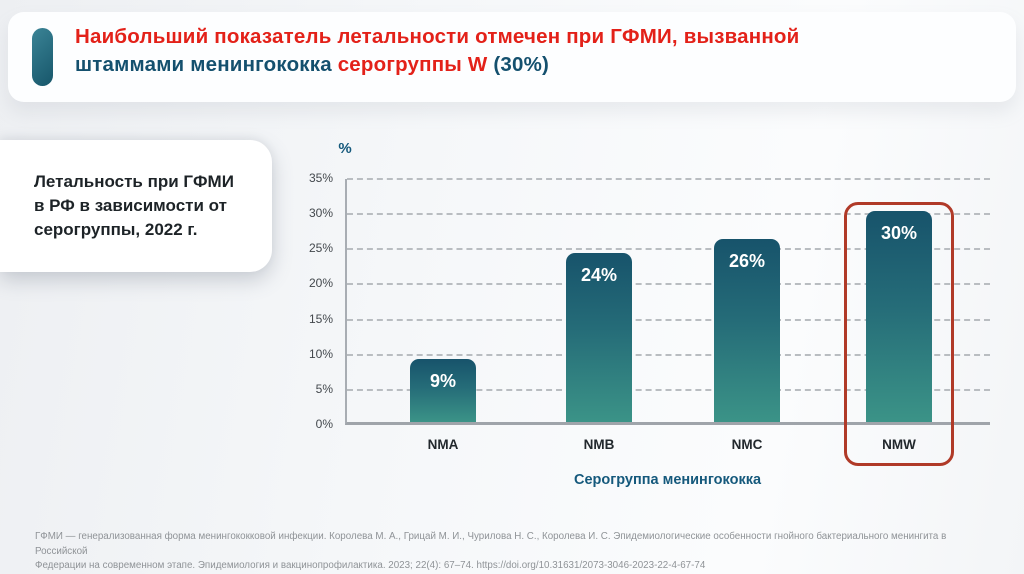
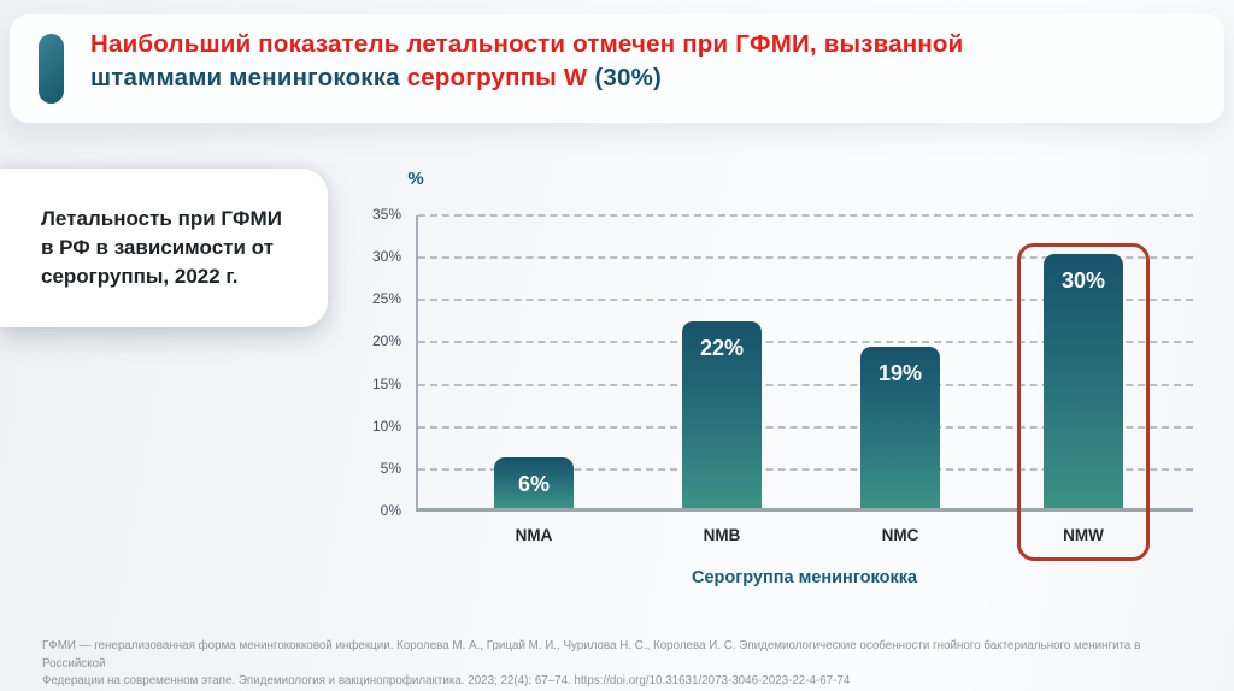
NMA: 9% -> 6%
NMB: 24% -> 22%
NMC: 26% -> 19%
